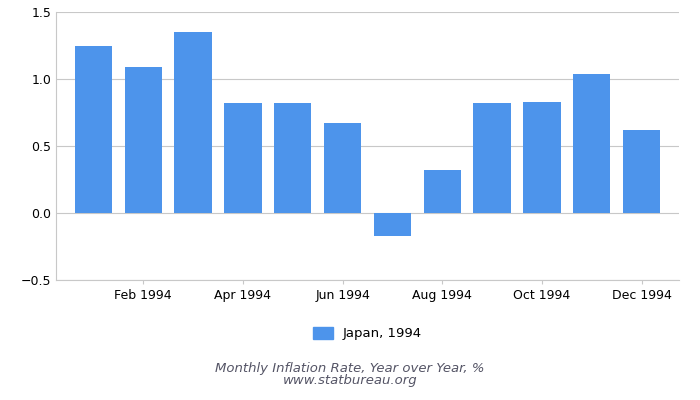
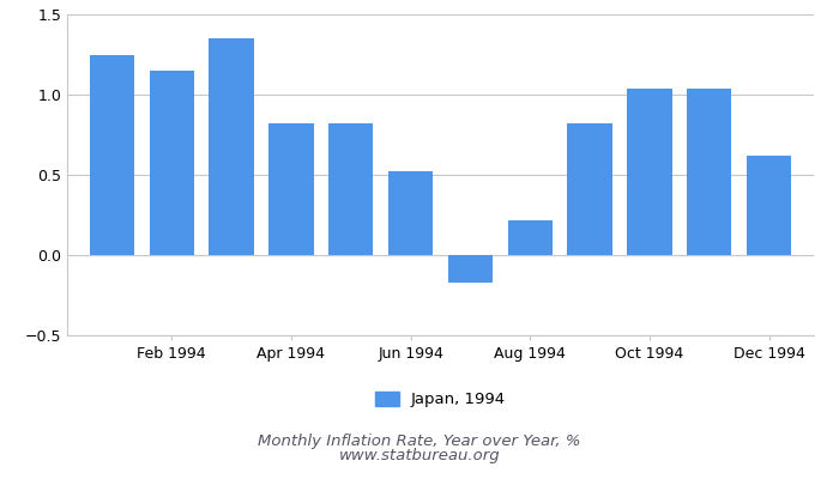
Feb 1994: 1.09 -> 1.15
Jun 1994: 0.67 -> 0.52
Aug 1994: 0.32 -> 0.22
Oct 1994: 0.83 -> 1.04
